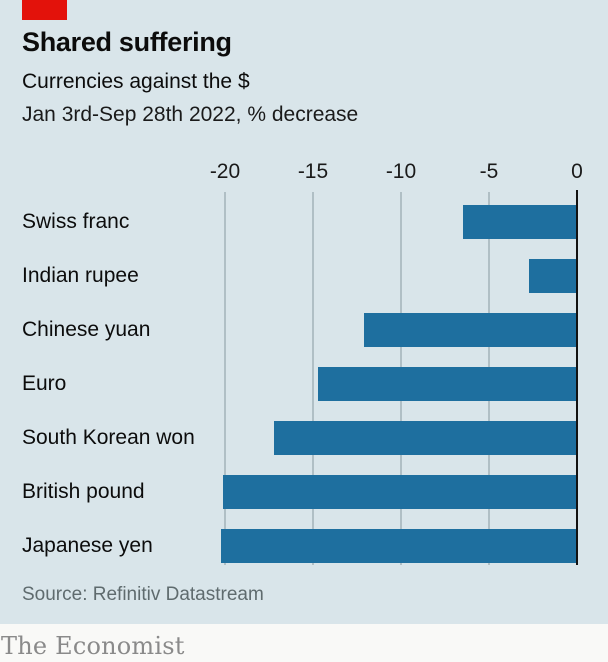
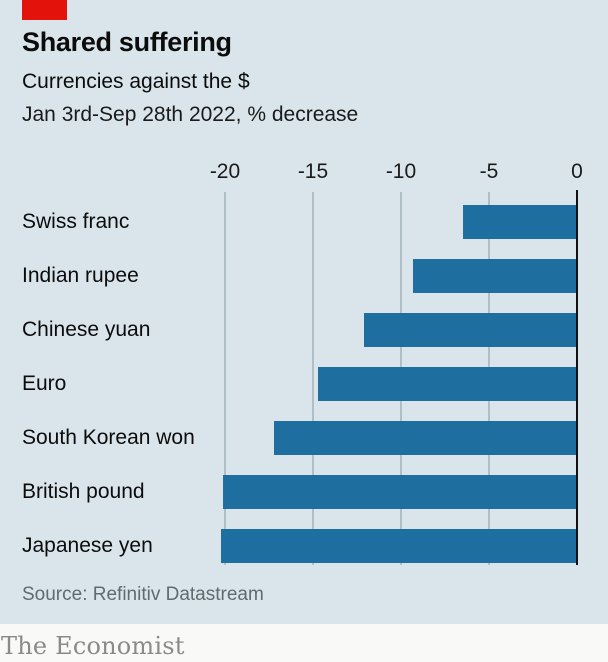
Indian rupee: -2.7 -> -9.3
